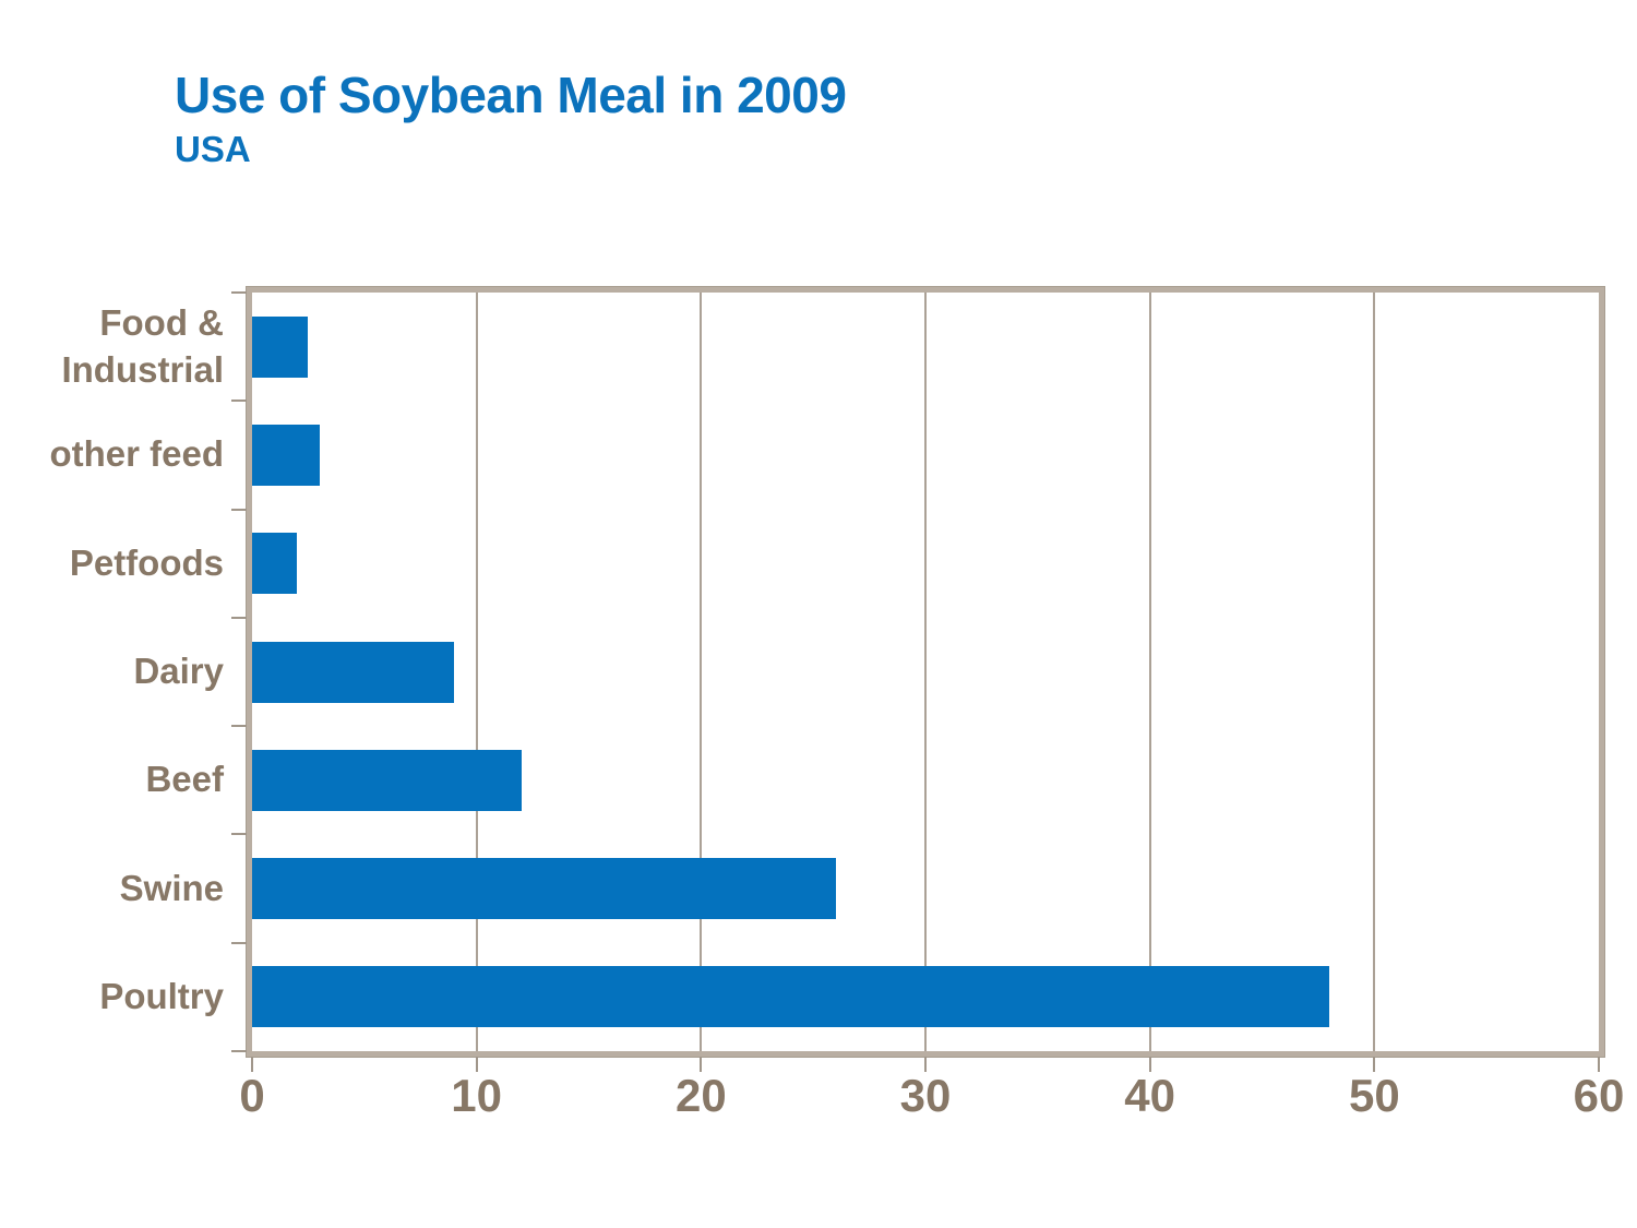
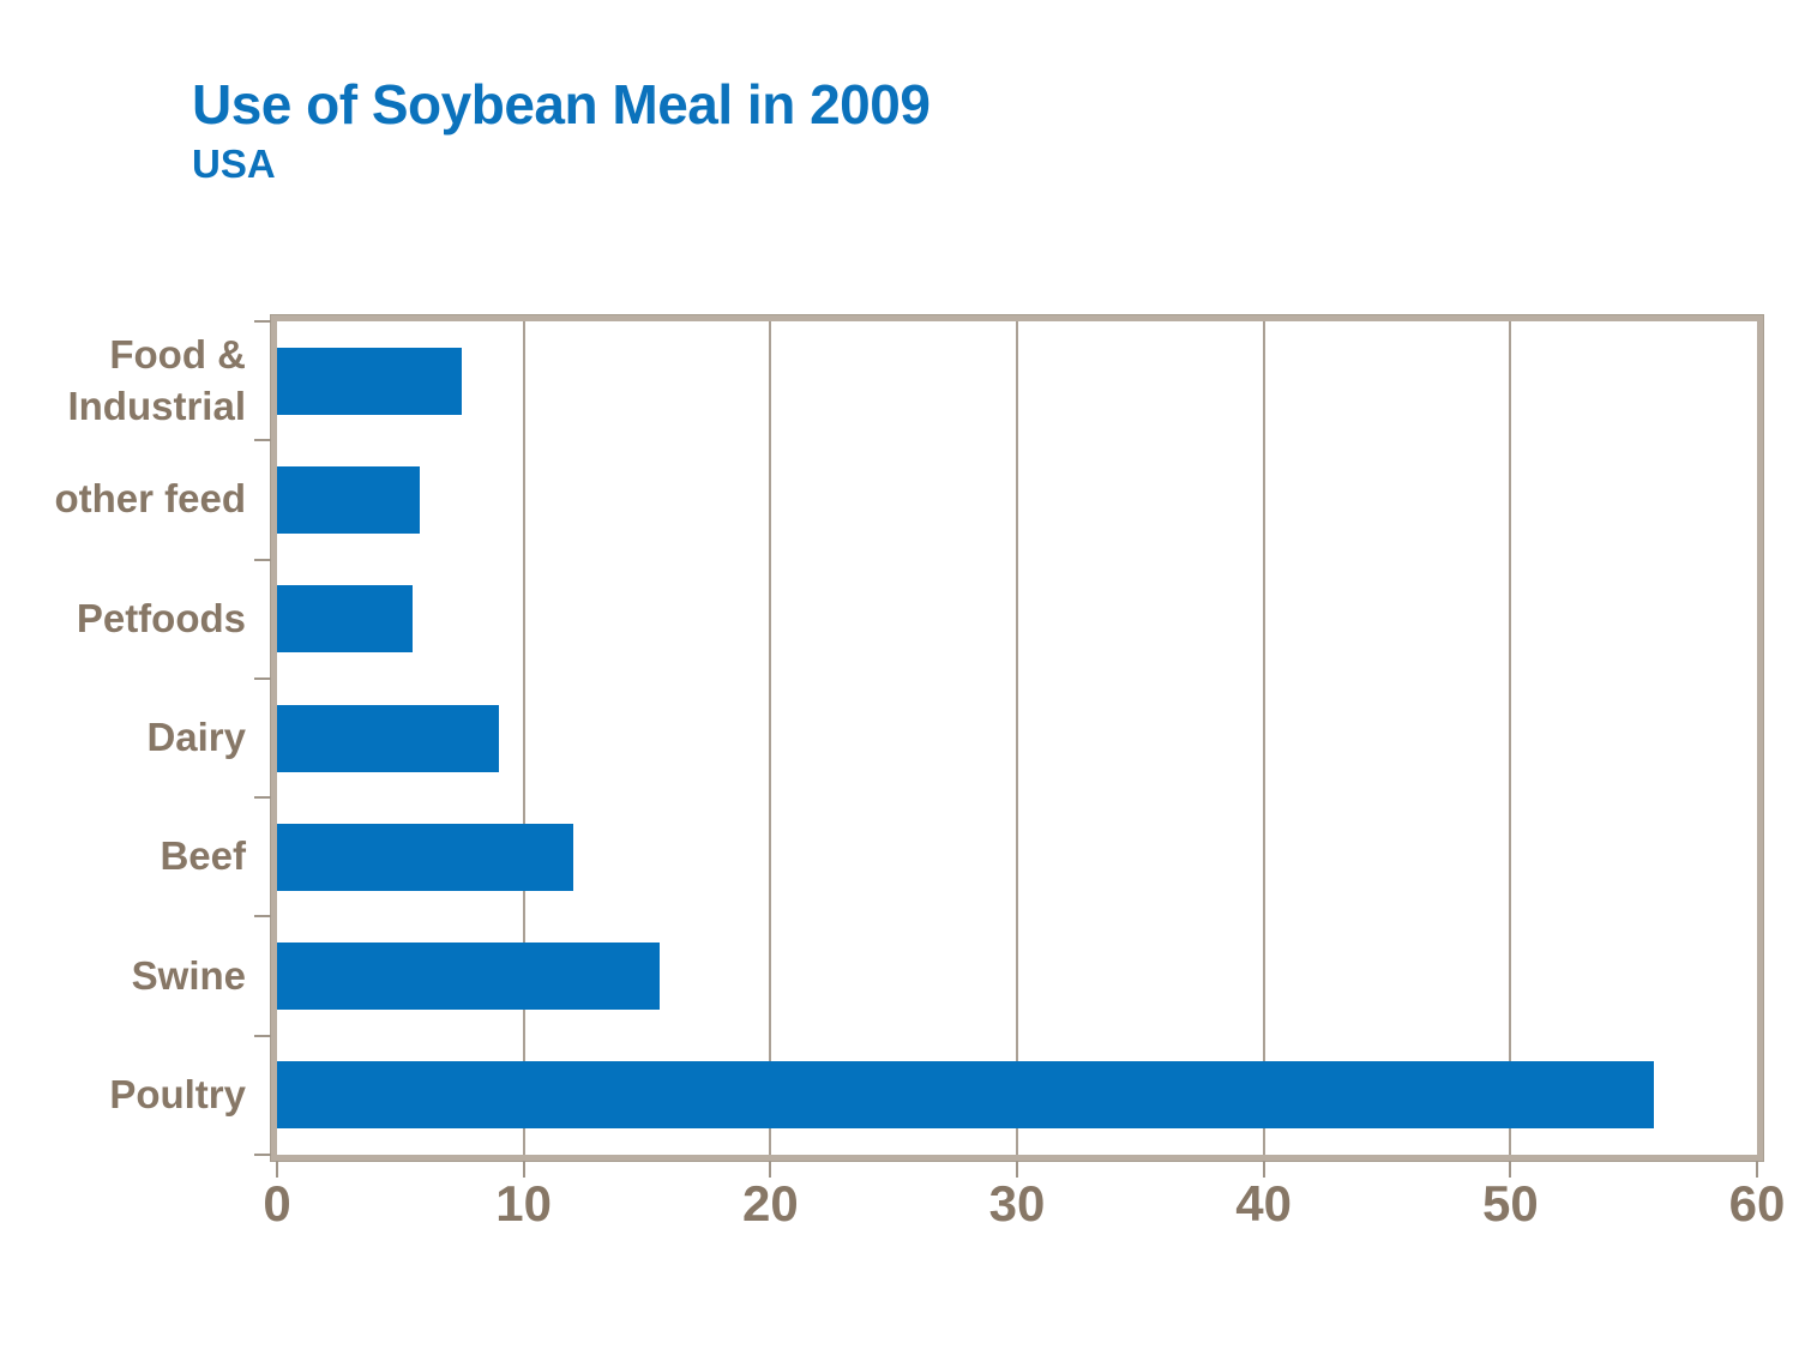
Food & Industrial: 2.5 -> 7.5
other feed: 3.0 -> 5.8
Petfoods: 2.0 -> 5.5
Swine: 26.0 -> 15.5
Poultry: 48.0 -> 55.8
